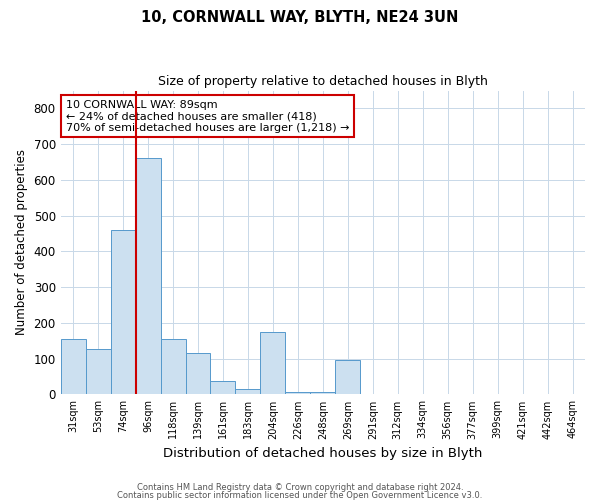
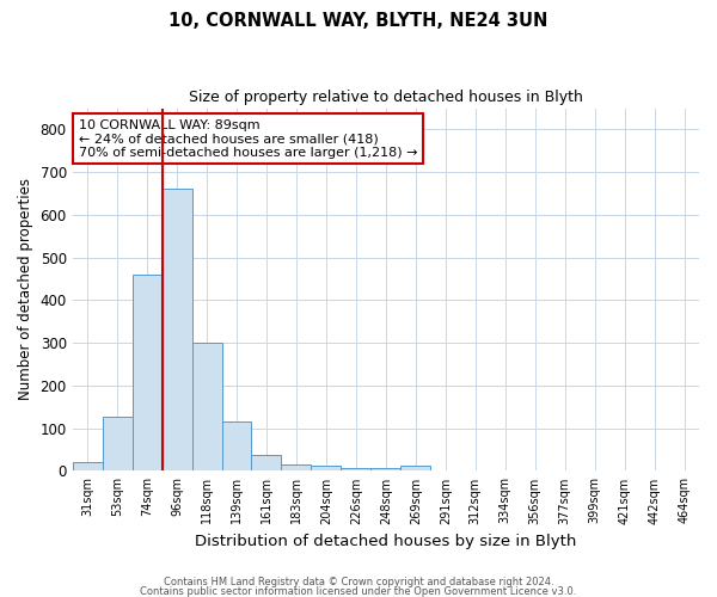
31sqm: 155 -> 20
118sqm: 155 -> 300
204sqm: 175 -> 12
269sqm: 95 -> 12
